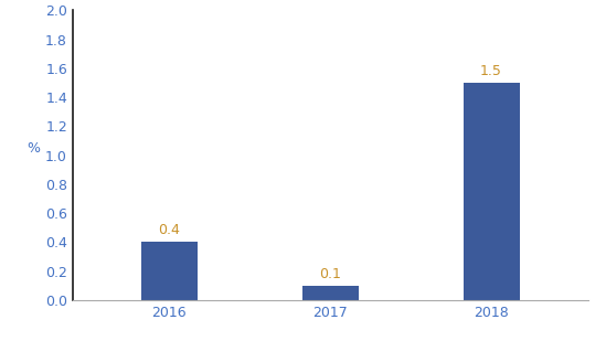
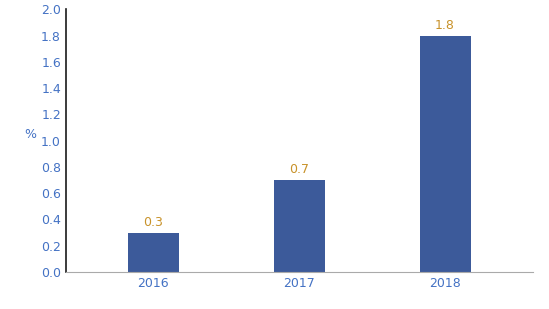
2016: 0.4 -> 0.3
2017: 0.1 -> 0.7
2018: 1.5 -> 1.8
